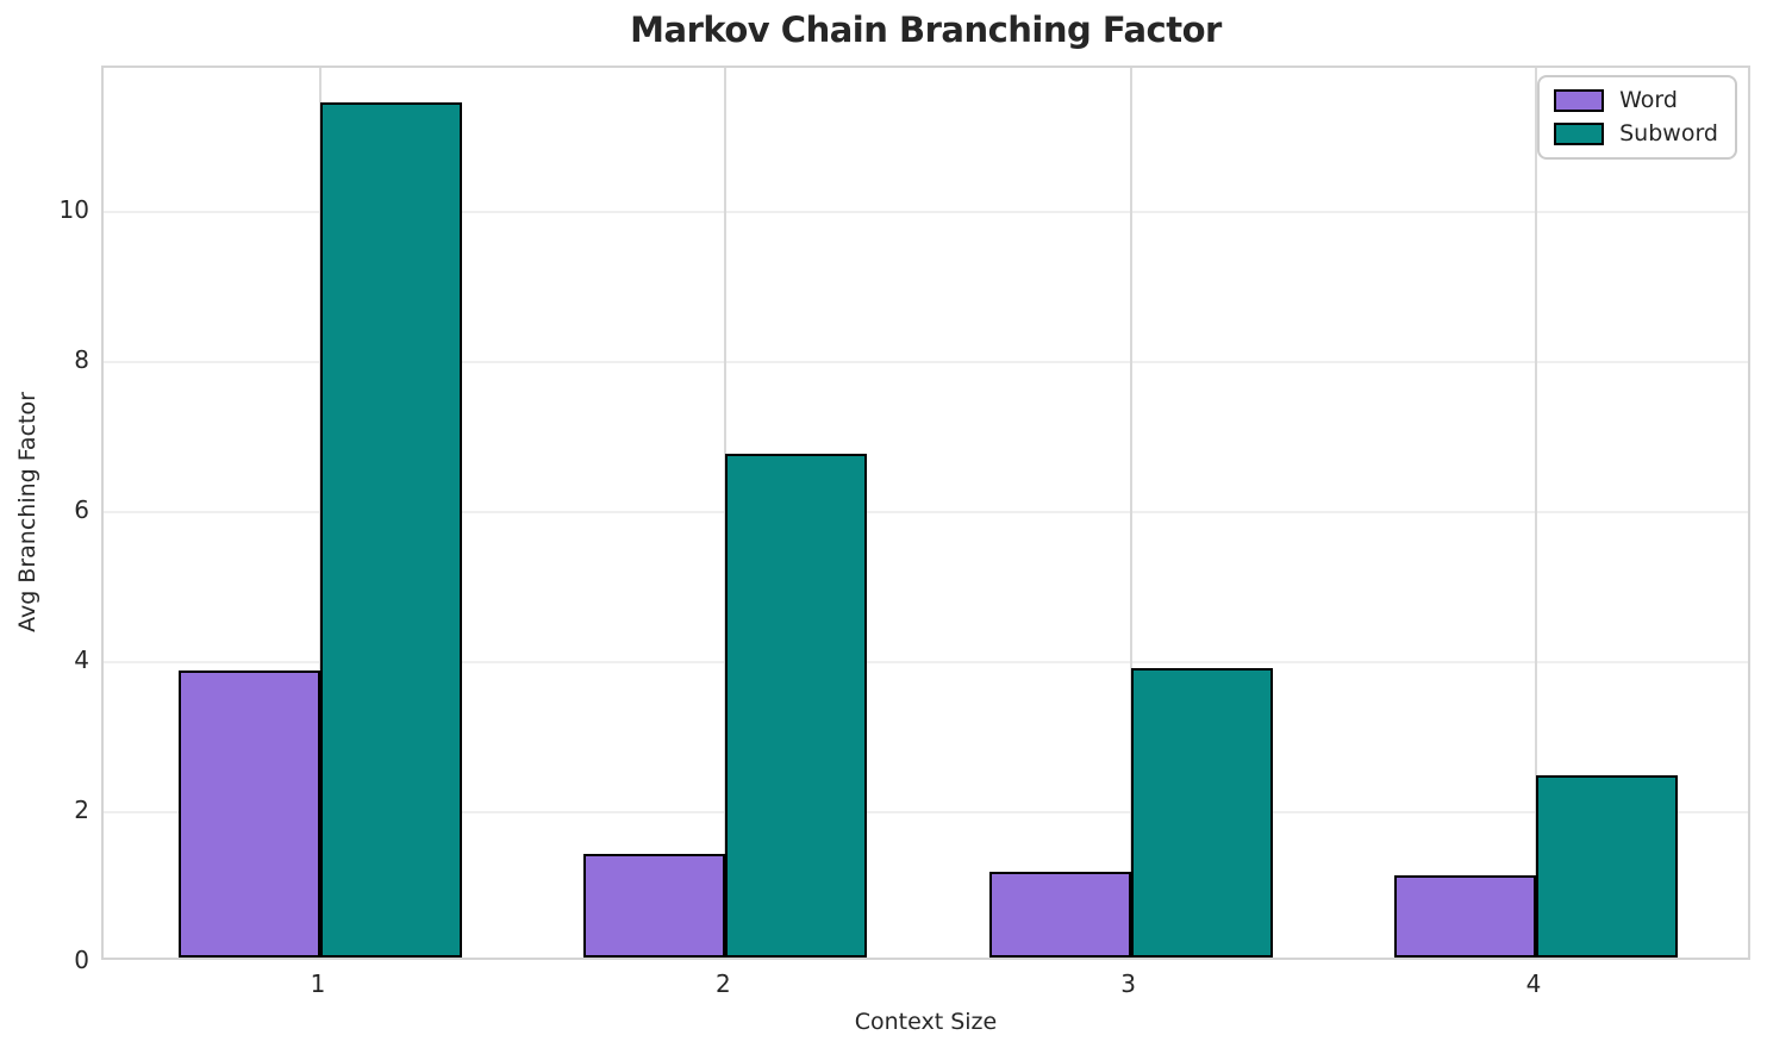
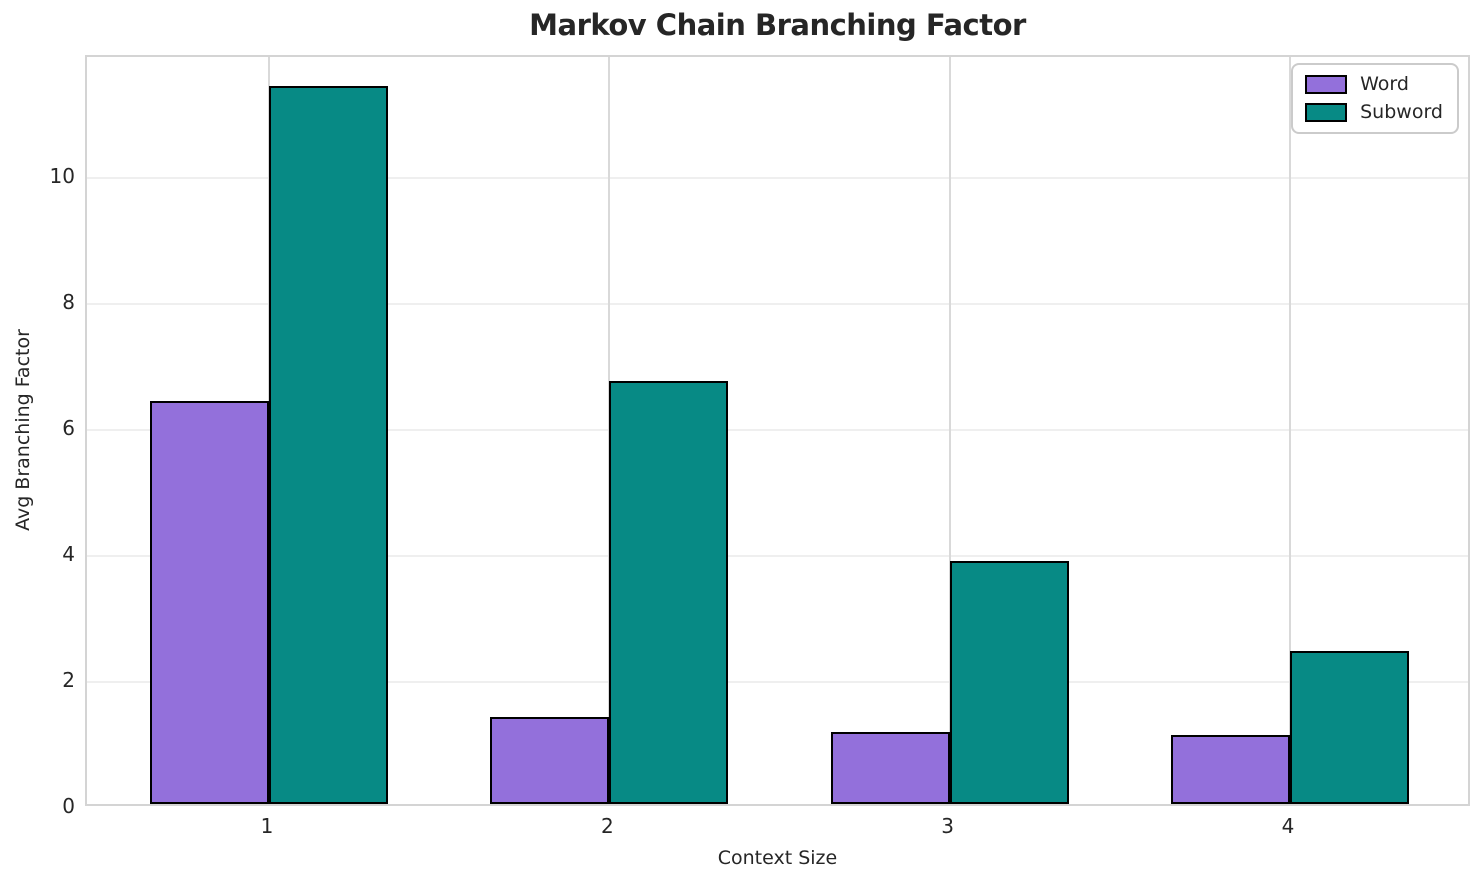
Word/1: 3.8 -> 6.4
